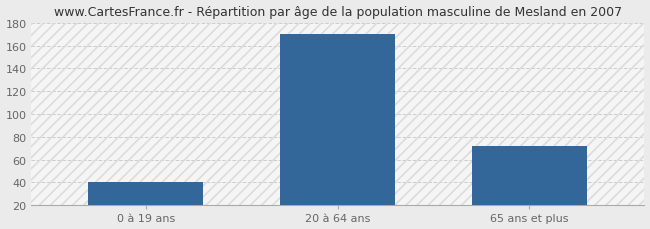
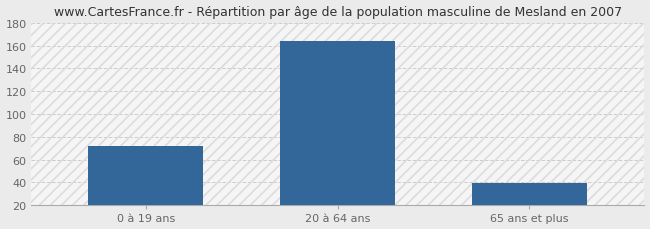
0 à 19 ans: 40 -> 72
20 à 64 ans: 170 -> 164
65 ans et plus: 72 -> 39
